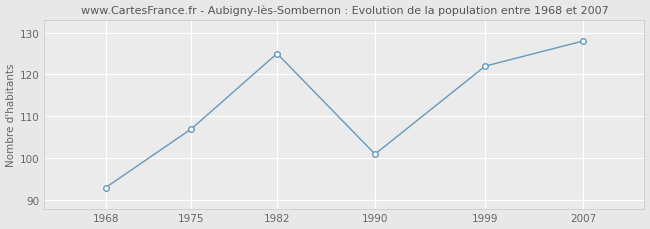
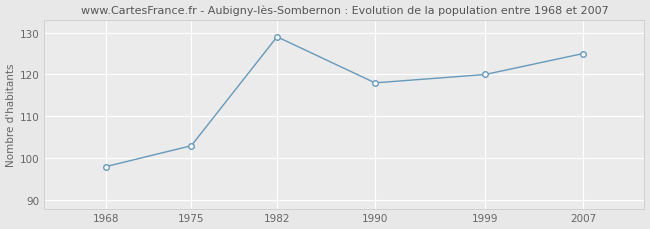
1968: 93 -> 98
1975: 107 -> 103
1982: 125 -> 129
1990: 101 -> 118
1999: 122 -> 120
2007: 128 -> 125
